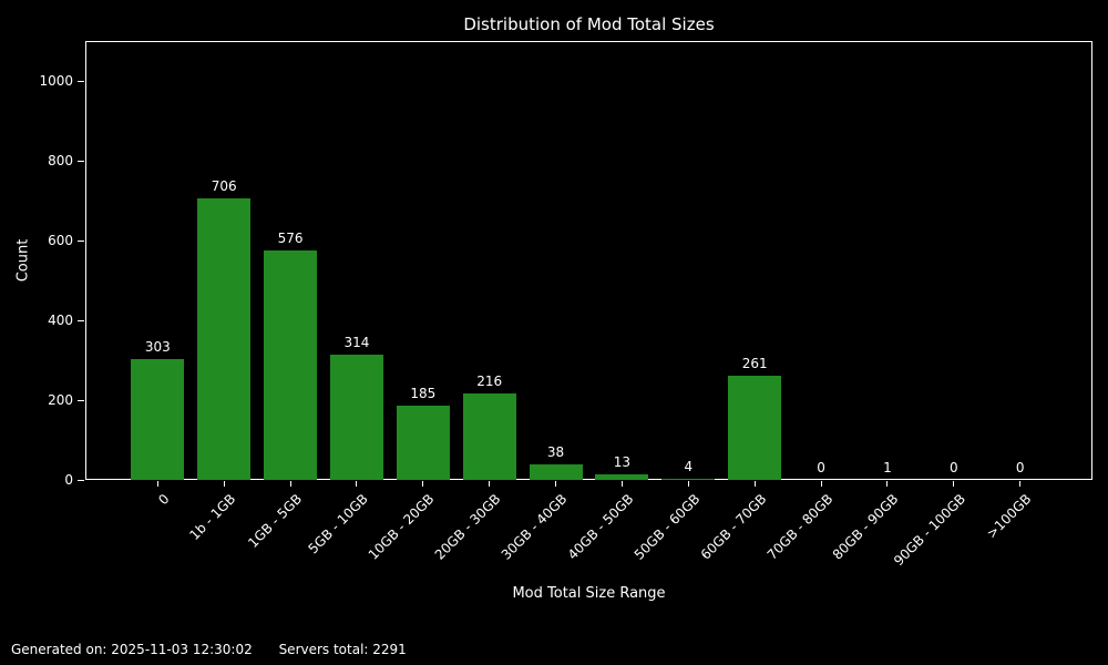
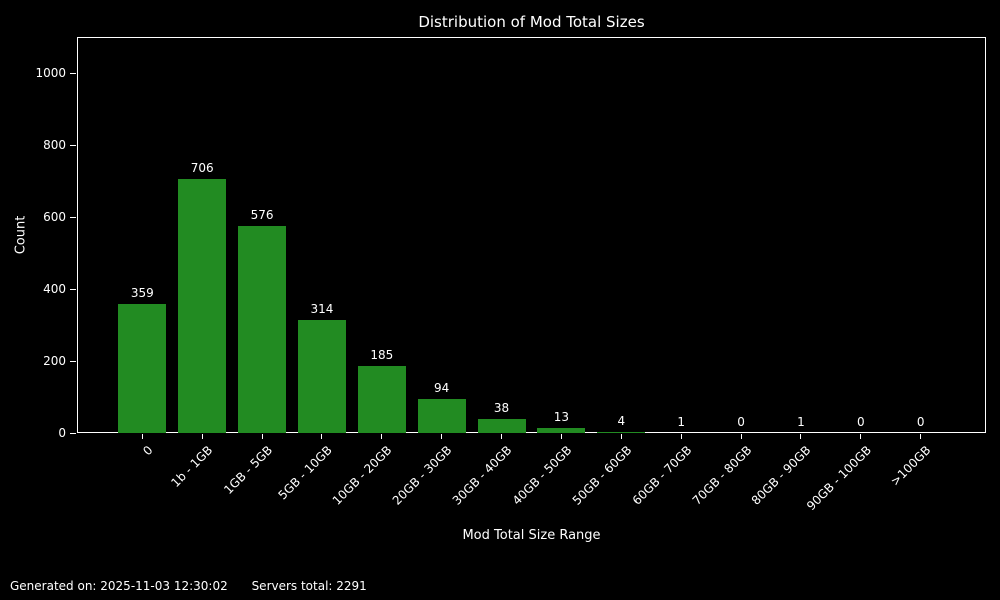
0: 303 -> 359
20GB - 30GB: 216 -> 94
60GB - 70GB: 261 -> 1
